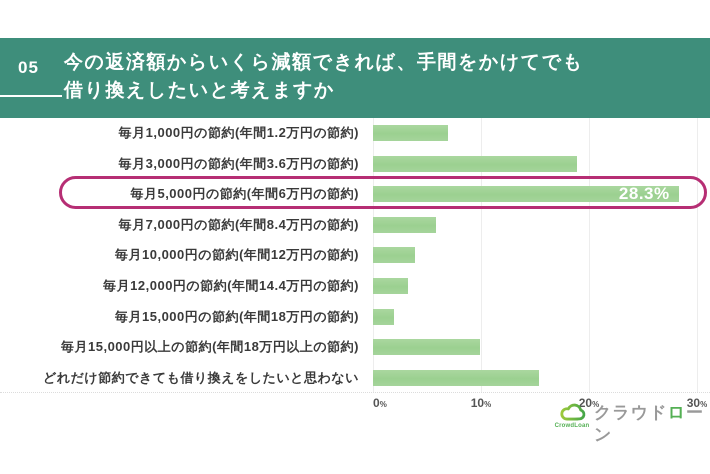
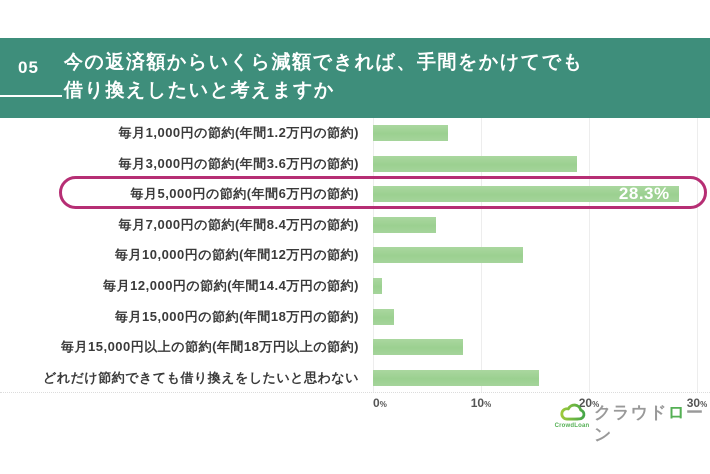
毎月10,000円の節約(年間12万円の節約): 3.9 -> 13.9
毎月12,000円の節約(年間14.4万円の節約): 3.2 -> 0.8
毎月15,000円以上の節約(年間18万円以上の節約): 9.9 -> 8.3
